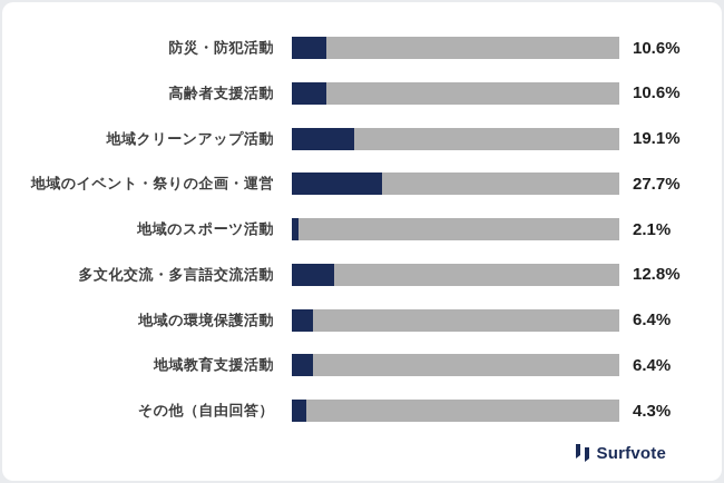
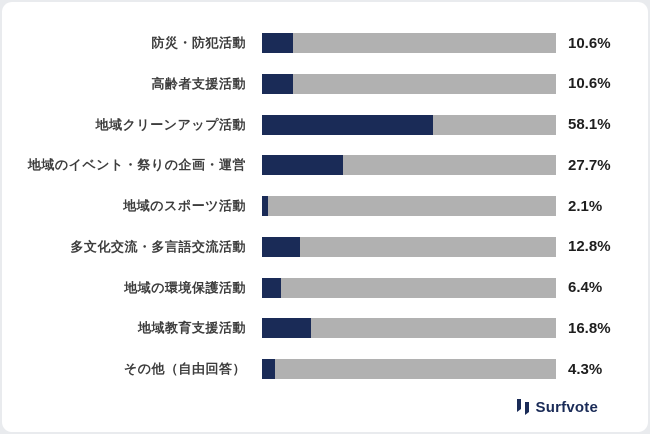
地域クリーンアップ活動: 19.1% -> 58.1%
地域教育支援活動: 6.4% -> 16.8%
